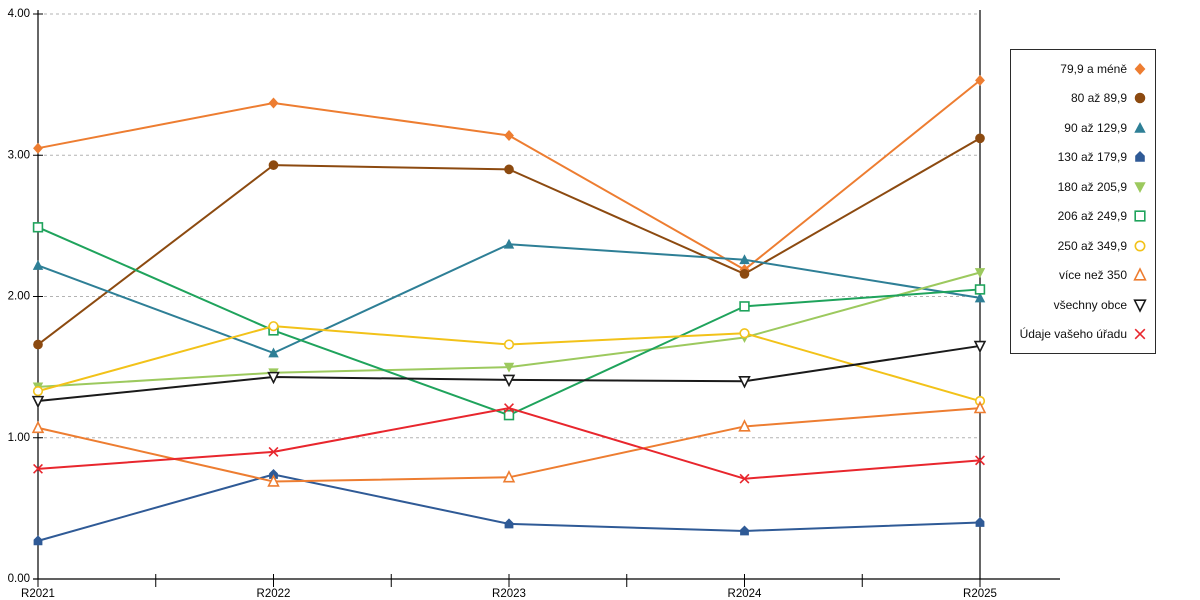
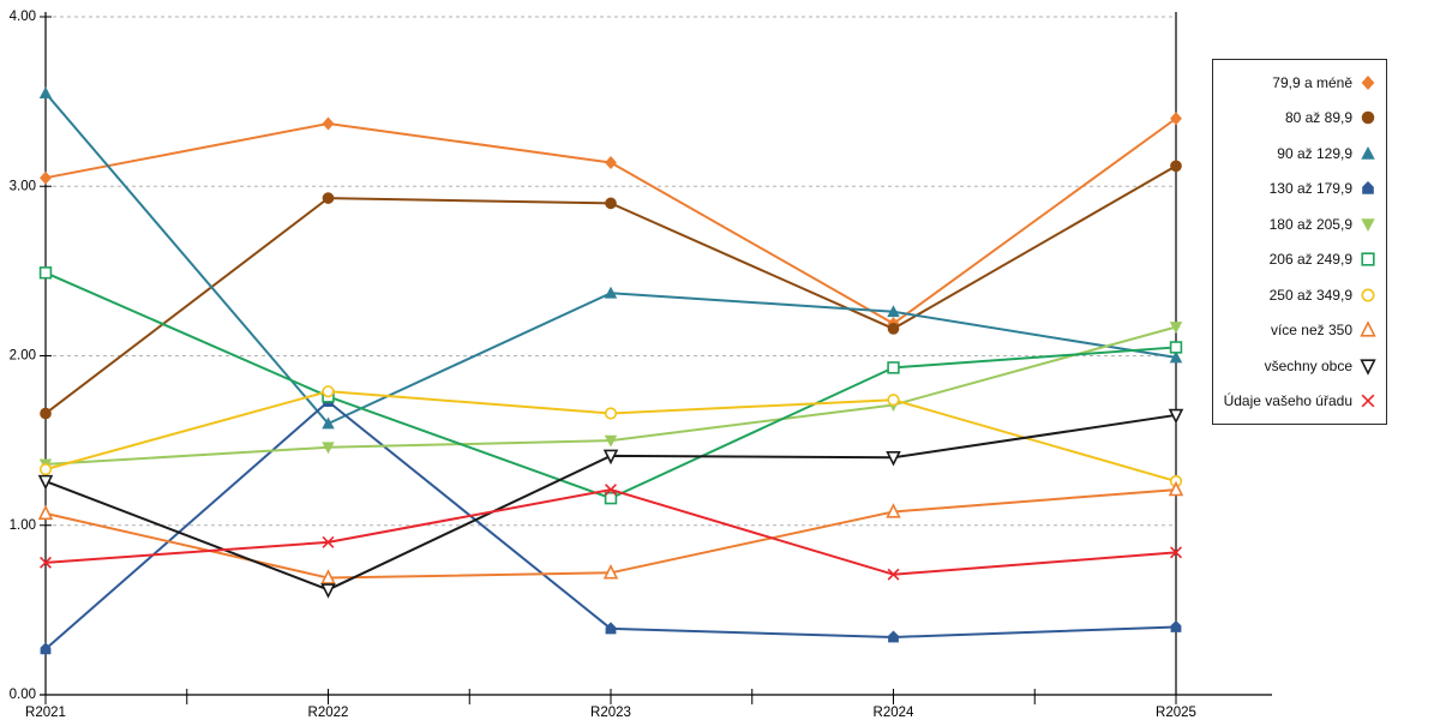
90 až 129,9/R2021: 2.22 -> 3.55
130 až 179,9/R2022: 0.74 -> 1.73
všechny obce/R2022: 1.43 -> 0.62
79,9 a méně/R2025: 3.53 -> 3.40
